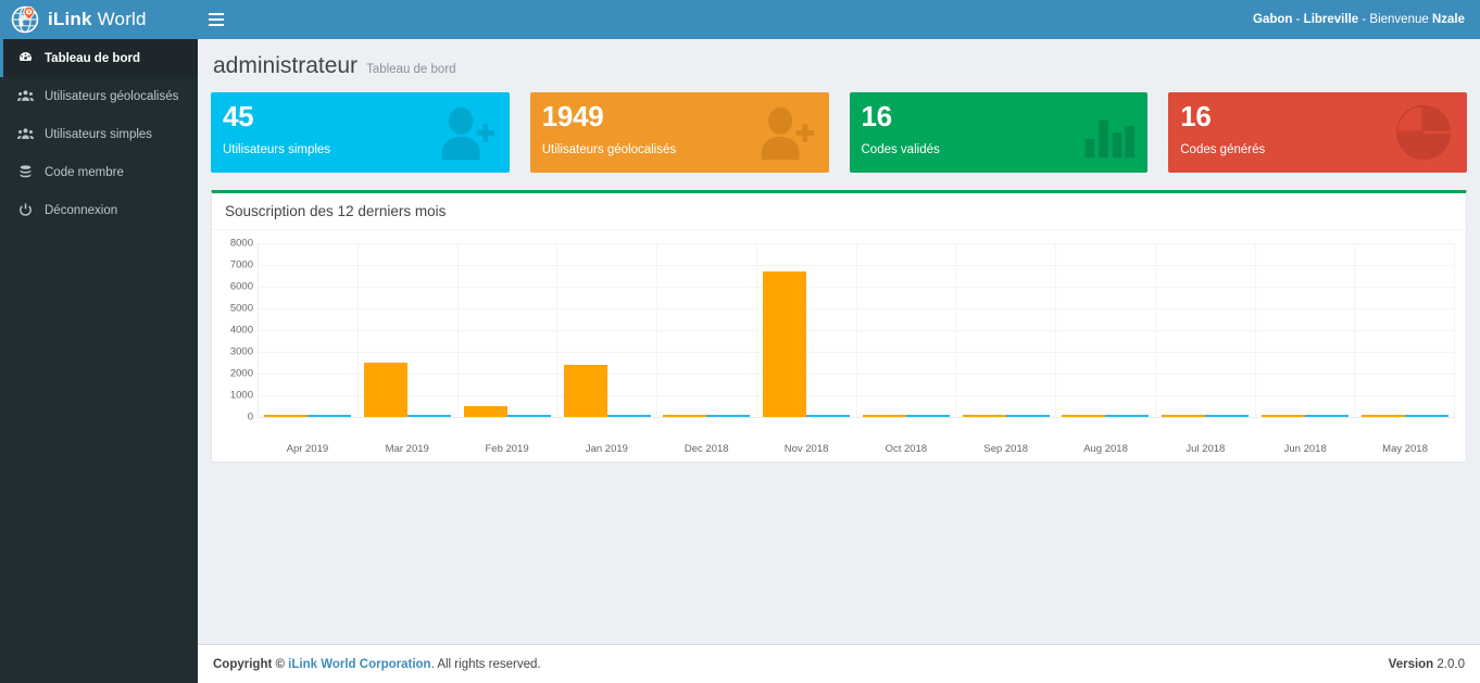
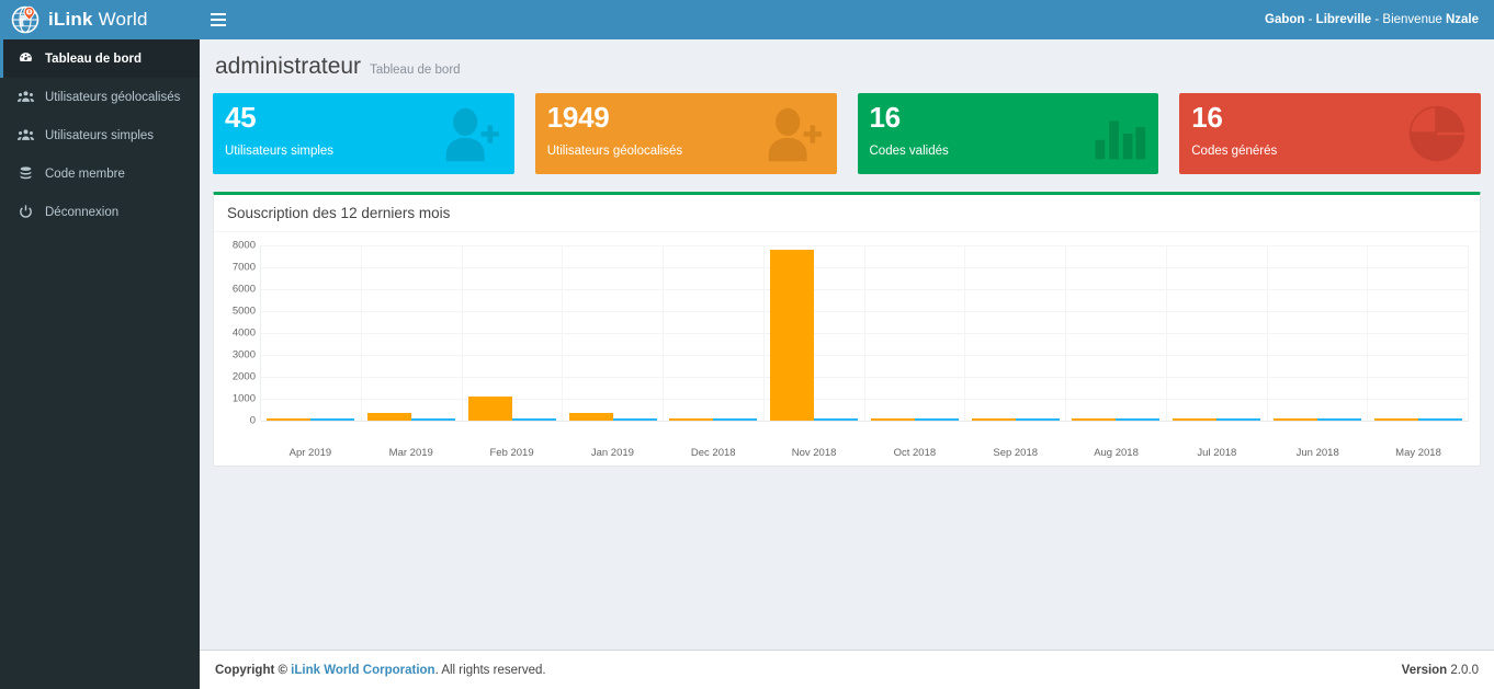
Utilisateurs géolocalisés/Mar 2019: 2500 -> 300
Utilisateurs géolocalisés/Feb 2019: 500 -> 1100
Utilisateurs géolocalisés/Jan 2019: 2400 -> 400
Utilisateurs géolocalisés/Nov 2018: 6700 -> 7800
